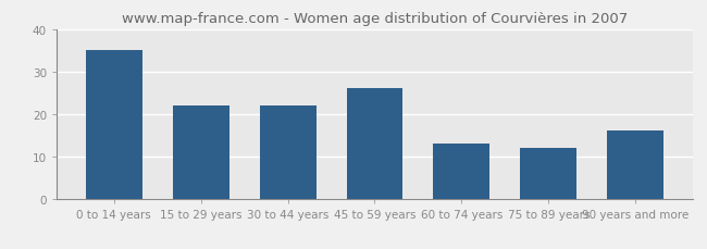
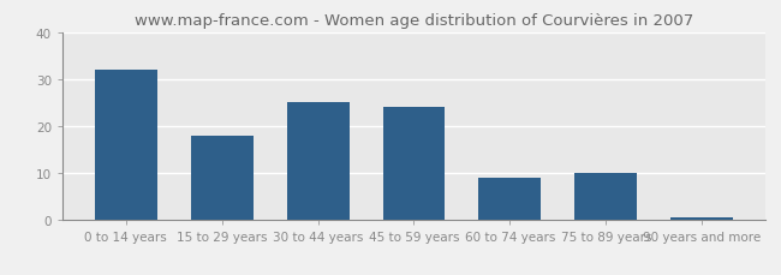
0 to 14 years: 35.0 -> 32.0
15 to 29 years: 22.0 -> 18.0
30 to 44 years: 22.0 -> 25.0
45 to 59 years: 26.0 -> 24.0
60 to 74 years: 13.0 -> 9.0
75 to 89 years: 12.0 -> 10.0
90 years and more: 16.0 -> 0.5
